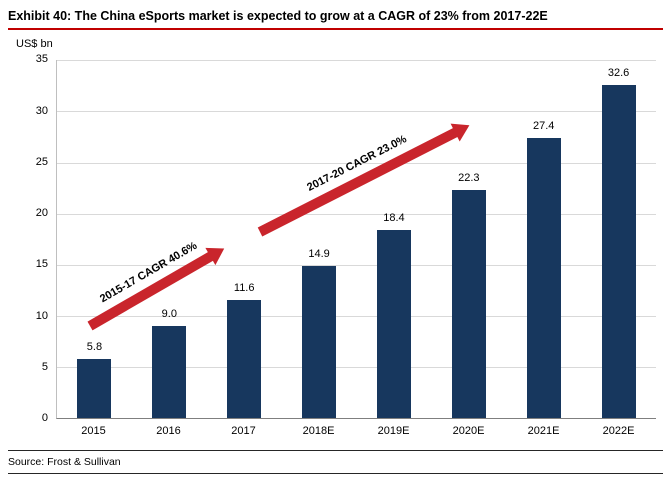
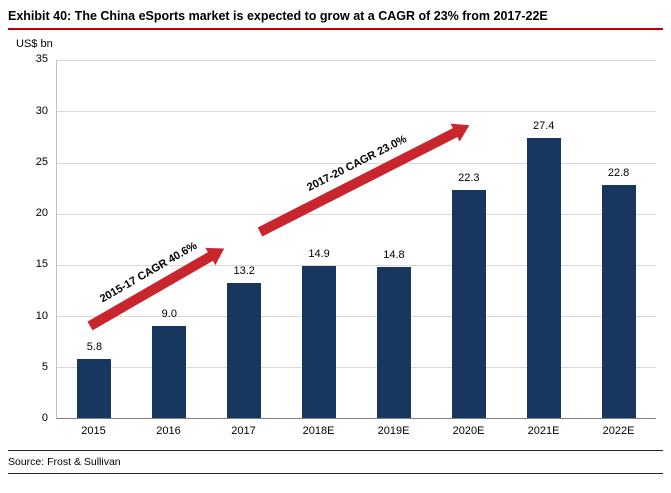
2017: 11.6 -> 13.2
2019E: 18.4 -> 14.8
2022E: 32.6 -> 22.8
